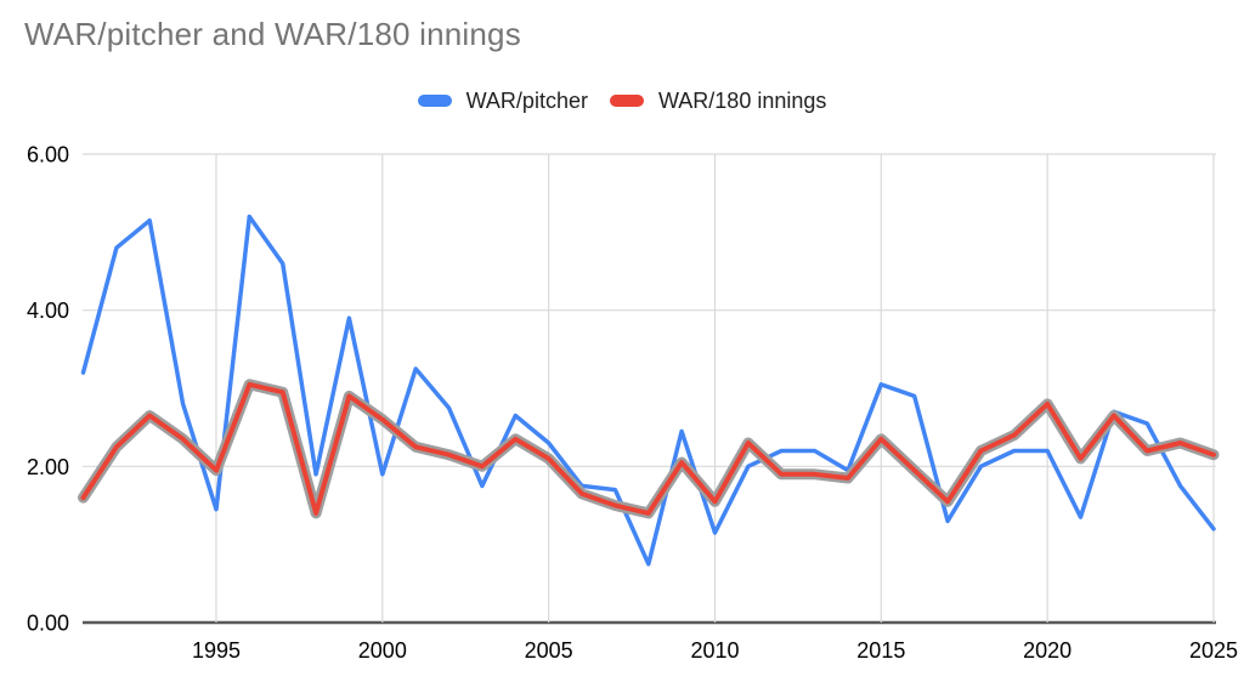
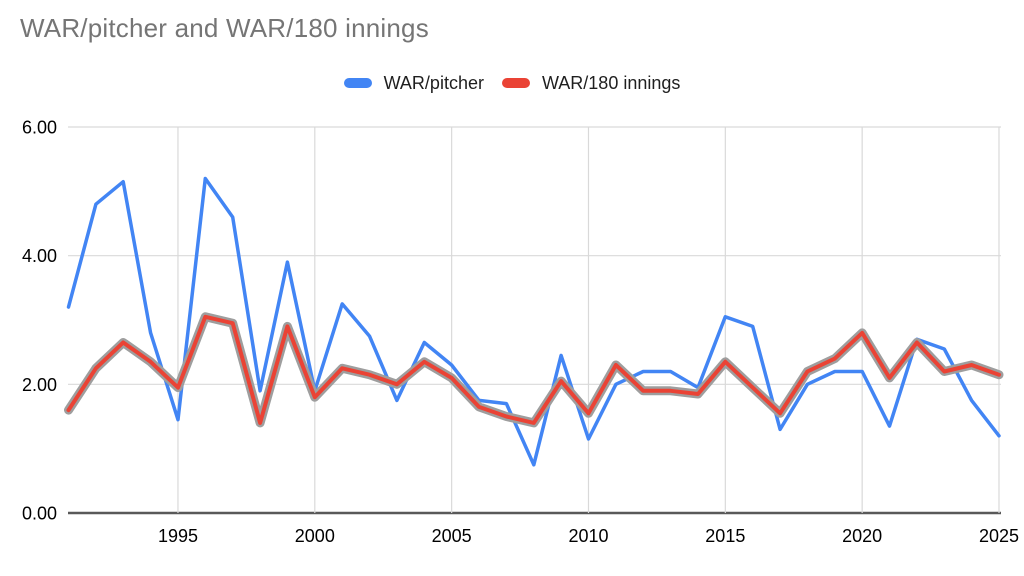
WAR/180 innings/2000: 2.6 -> 1.8
